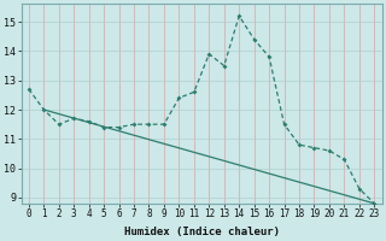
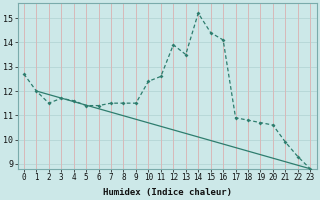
16: 13.8 -> 14.1
17: 11.5 -> 10.9
21: 10.3 -> 9.9
